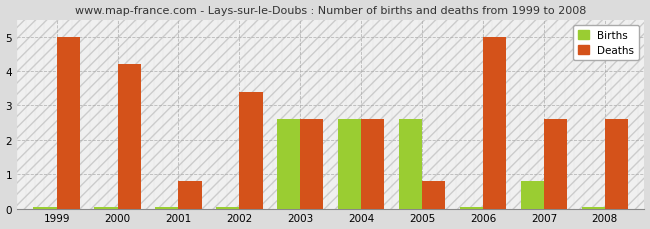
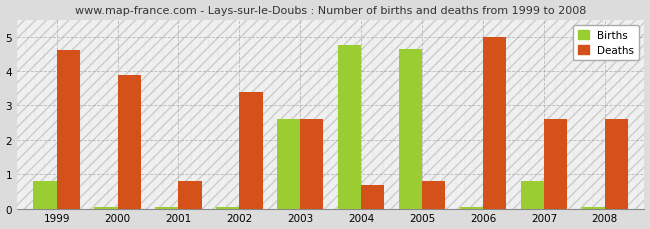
Births/1999: 0.05 -> 0.80
Deaths/1999: 5.0 -> 4.6
Deaths/2000: 4.2 -> 3.9
Births/2004: 2.60 -> 4.75
Deaths/2004: 2.6 -> 0.7
Births/2005: 2.60 -> 4.65
